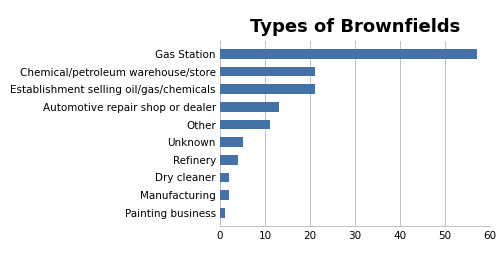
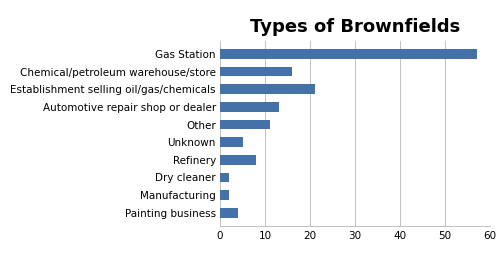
Chemical/petroleum warehouse/store: 21 -> 16
Refinery: 4 -> 8
Painting business: 1 -> 4
